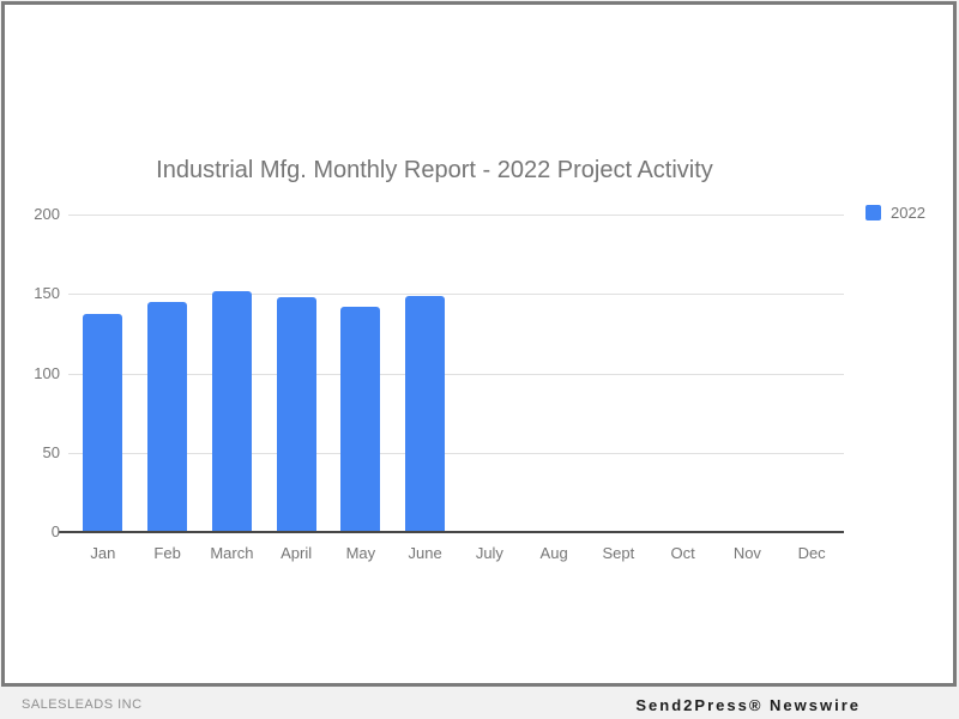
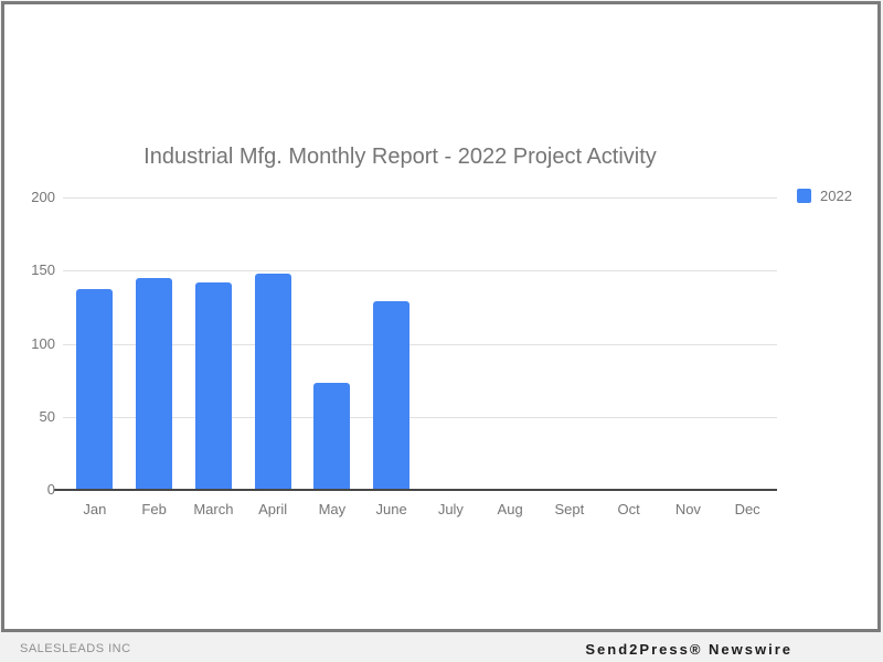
March: 152 -> 142
May: 142 -> 73
June: 149 -> 129
